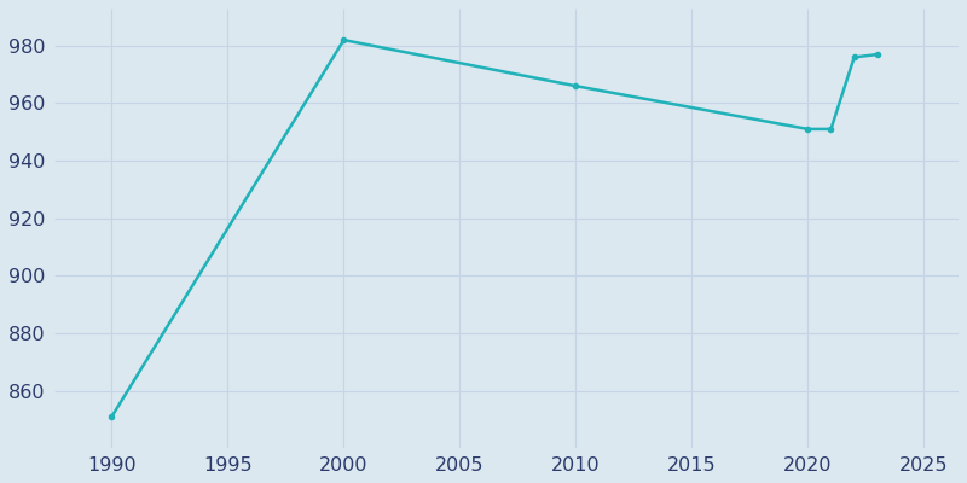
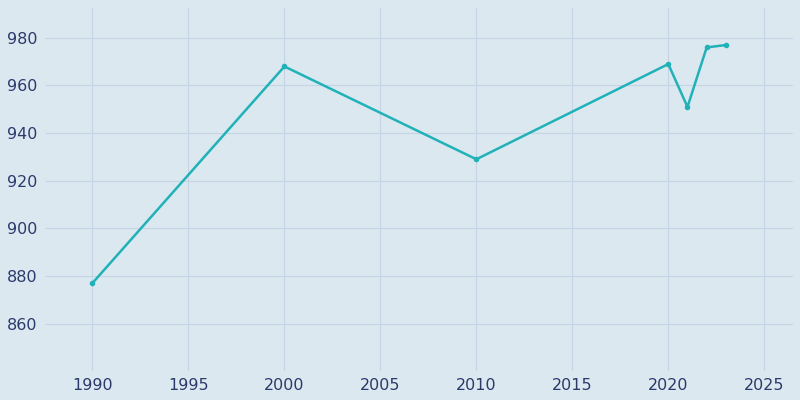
1990: 851 -> 877
2000: 982 -> 968
2010: 966 -> 929
2020: 951 -> 969
